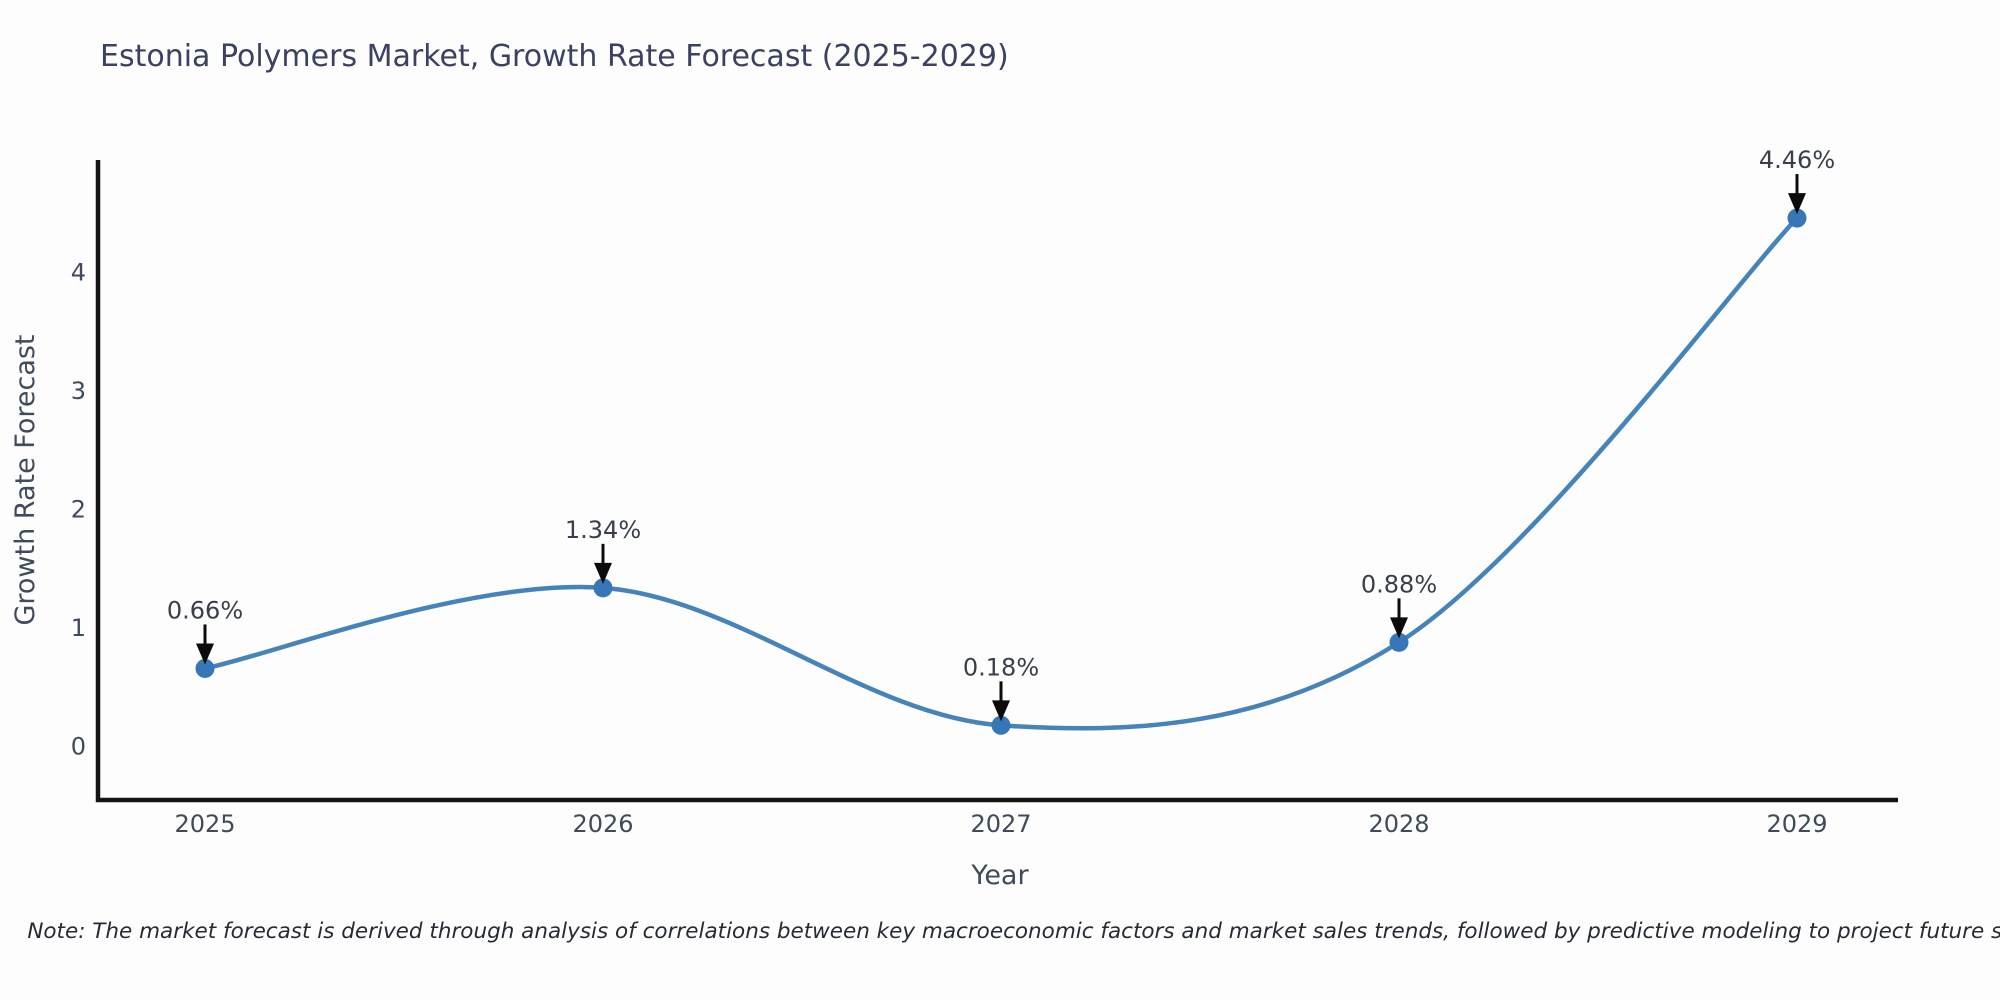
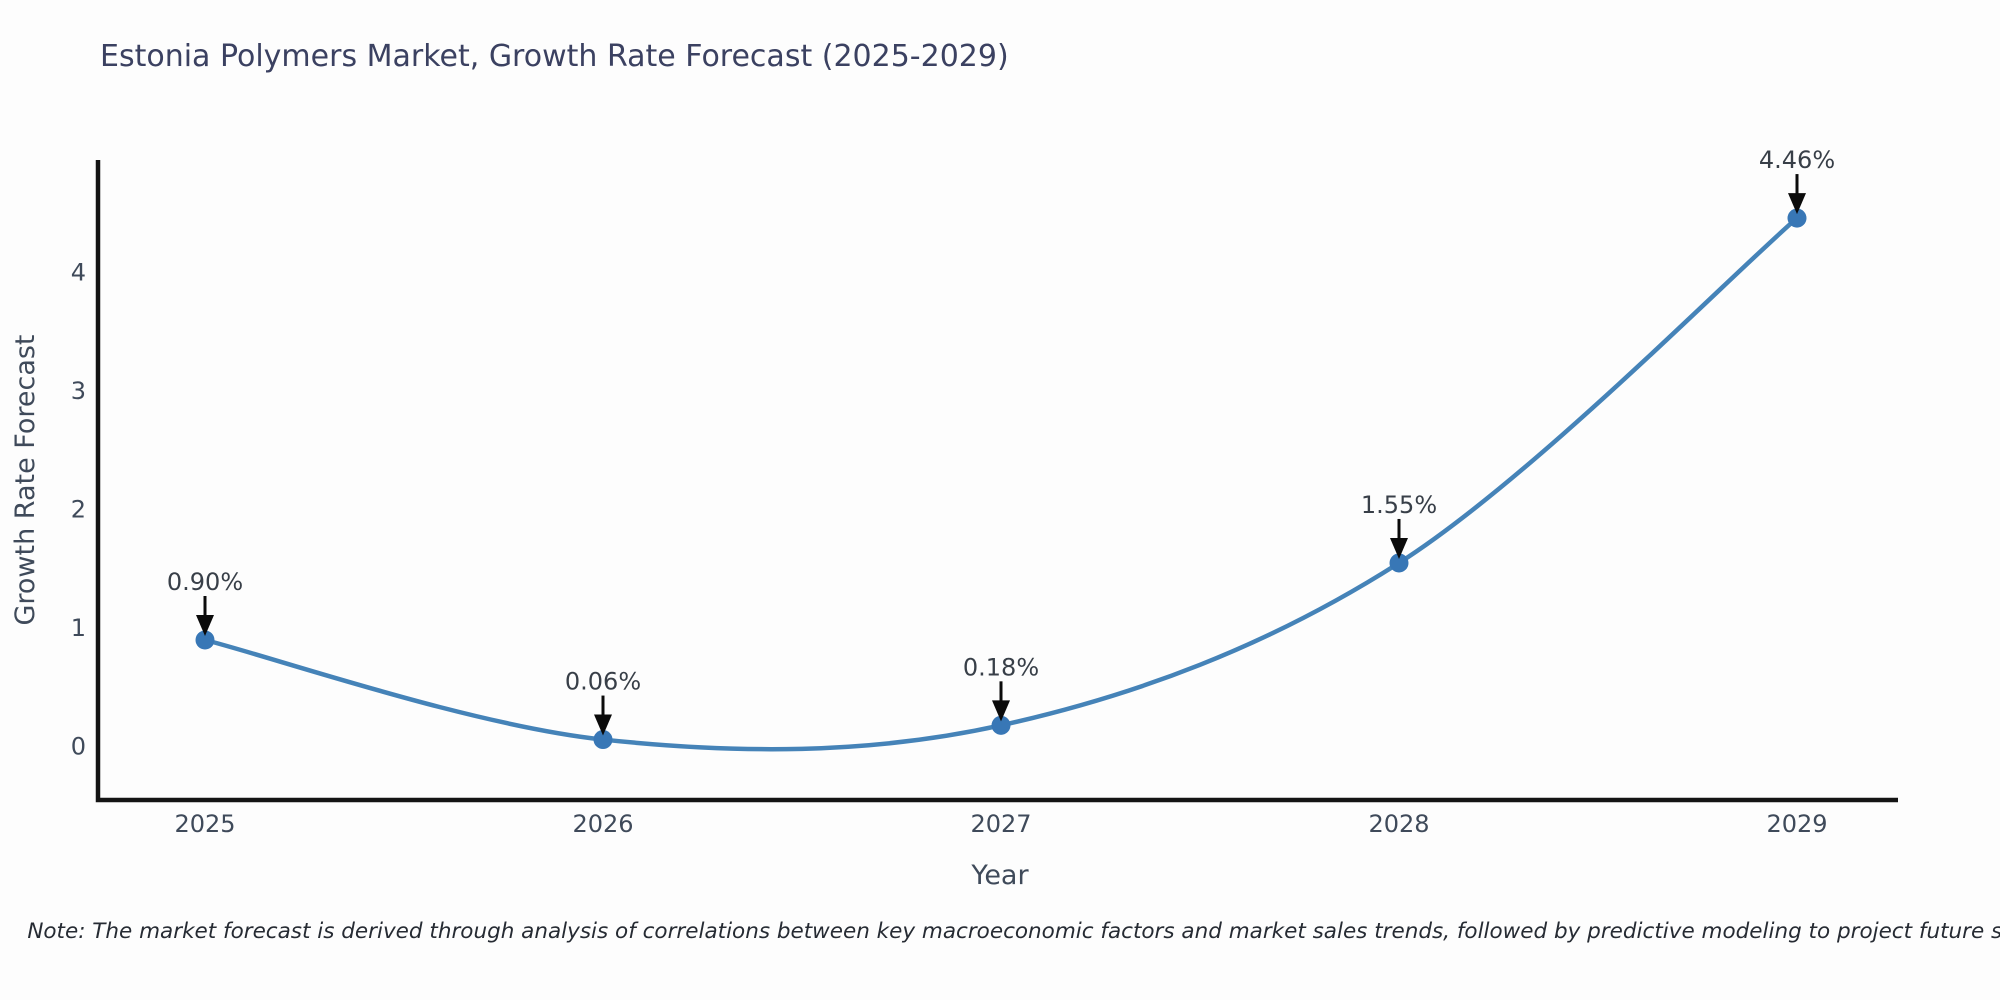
2025: 0.66% -> 0.90%
2026: 1.34% -> 0.06%
2028: 0.88% -> 1.55%
